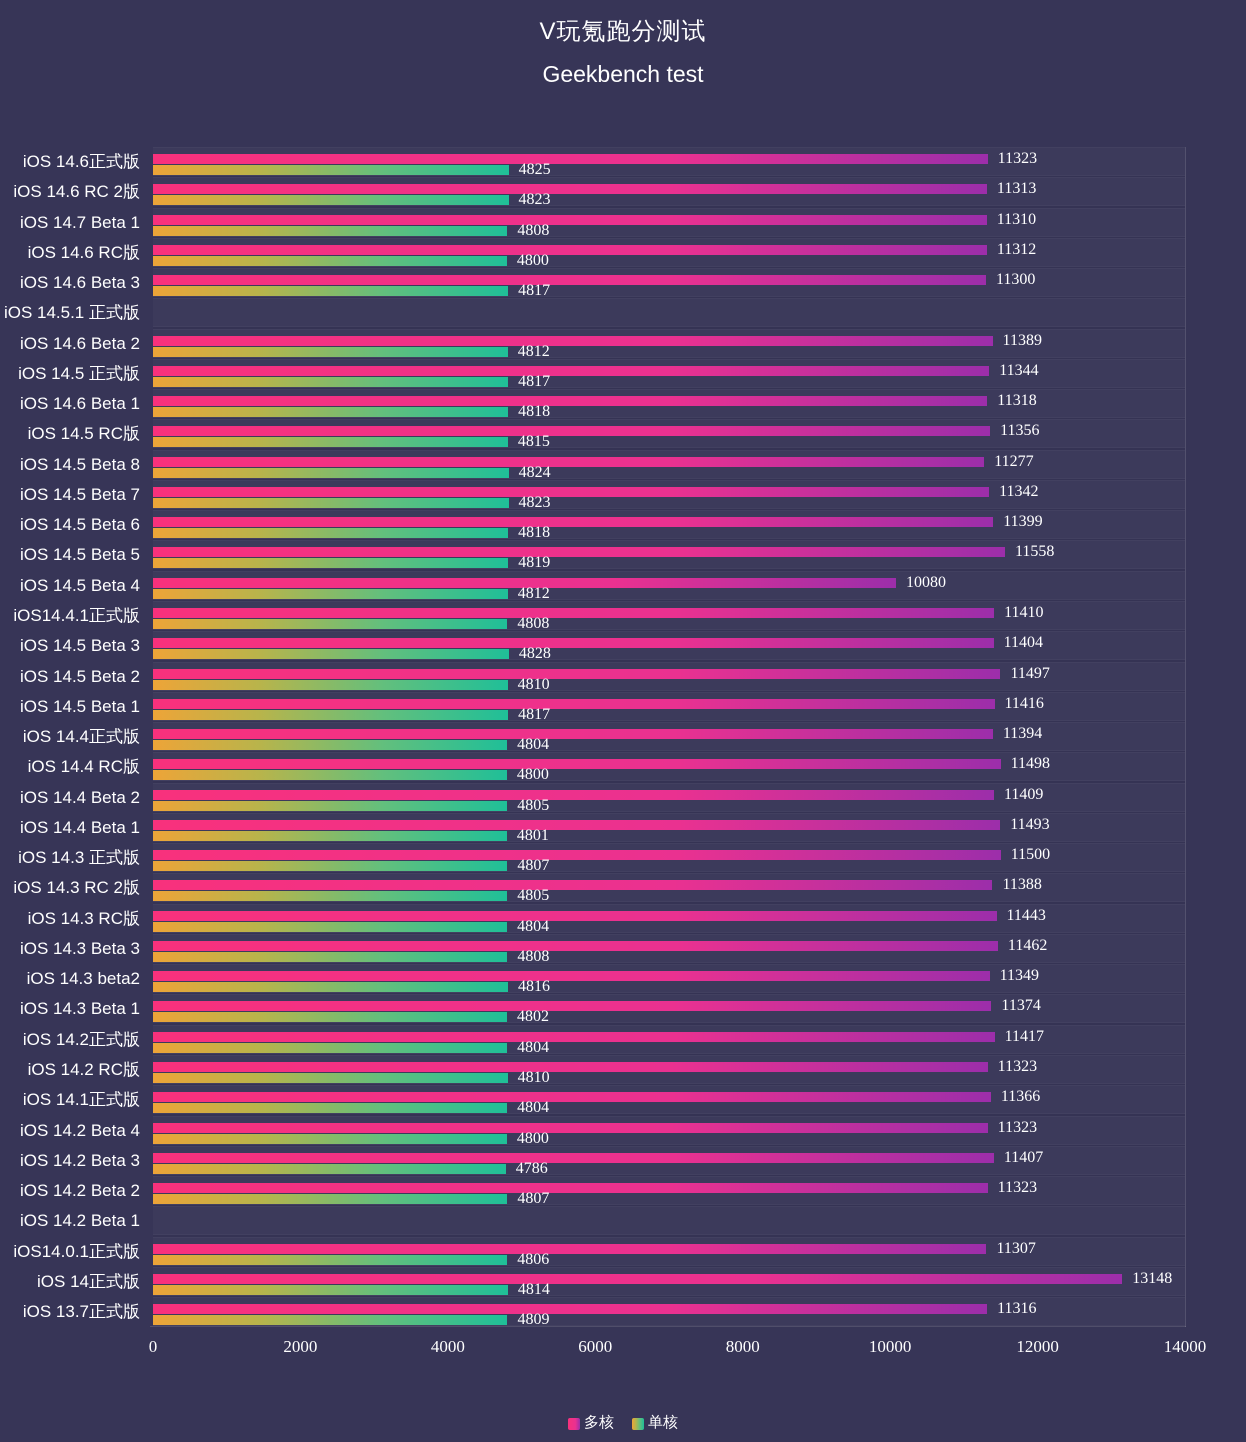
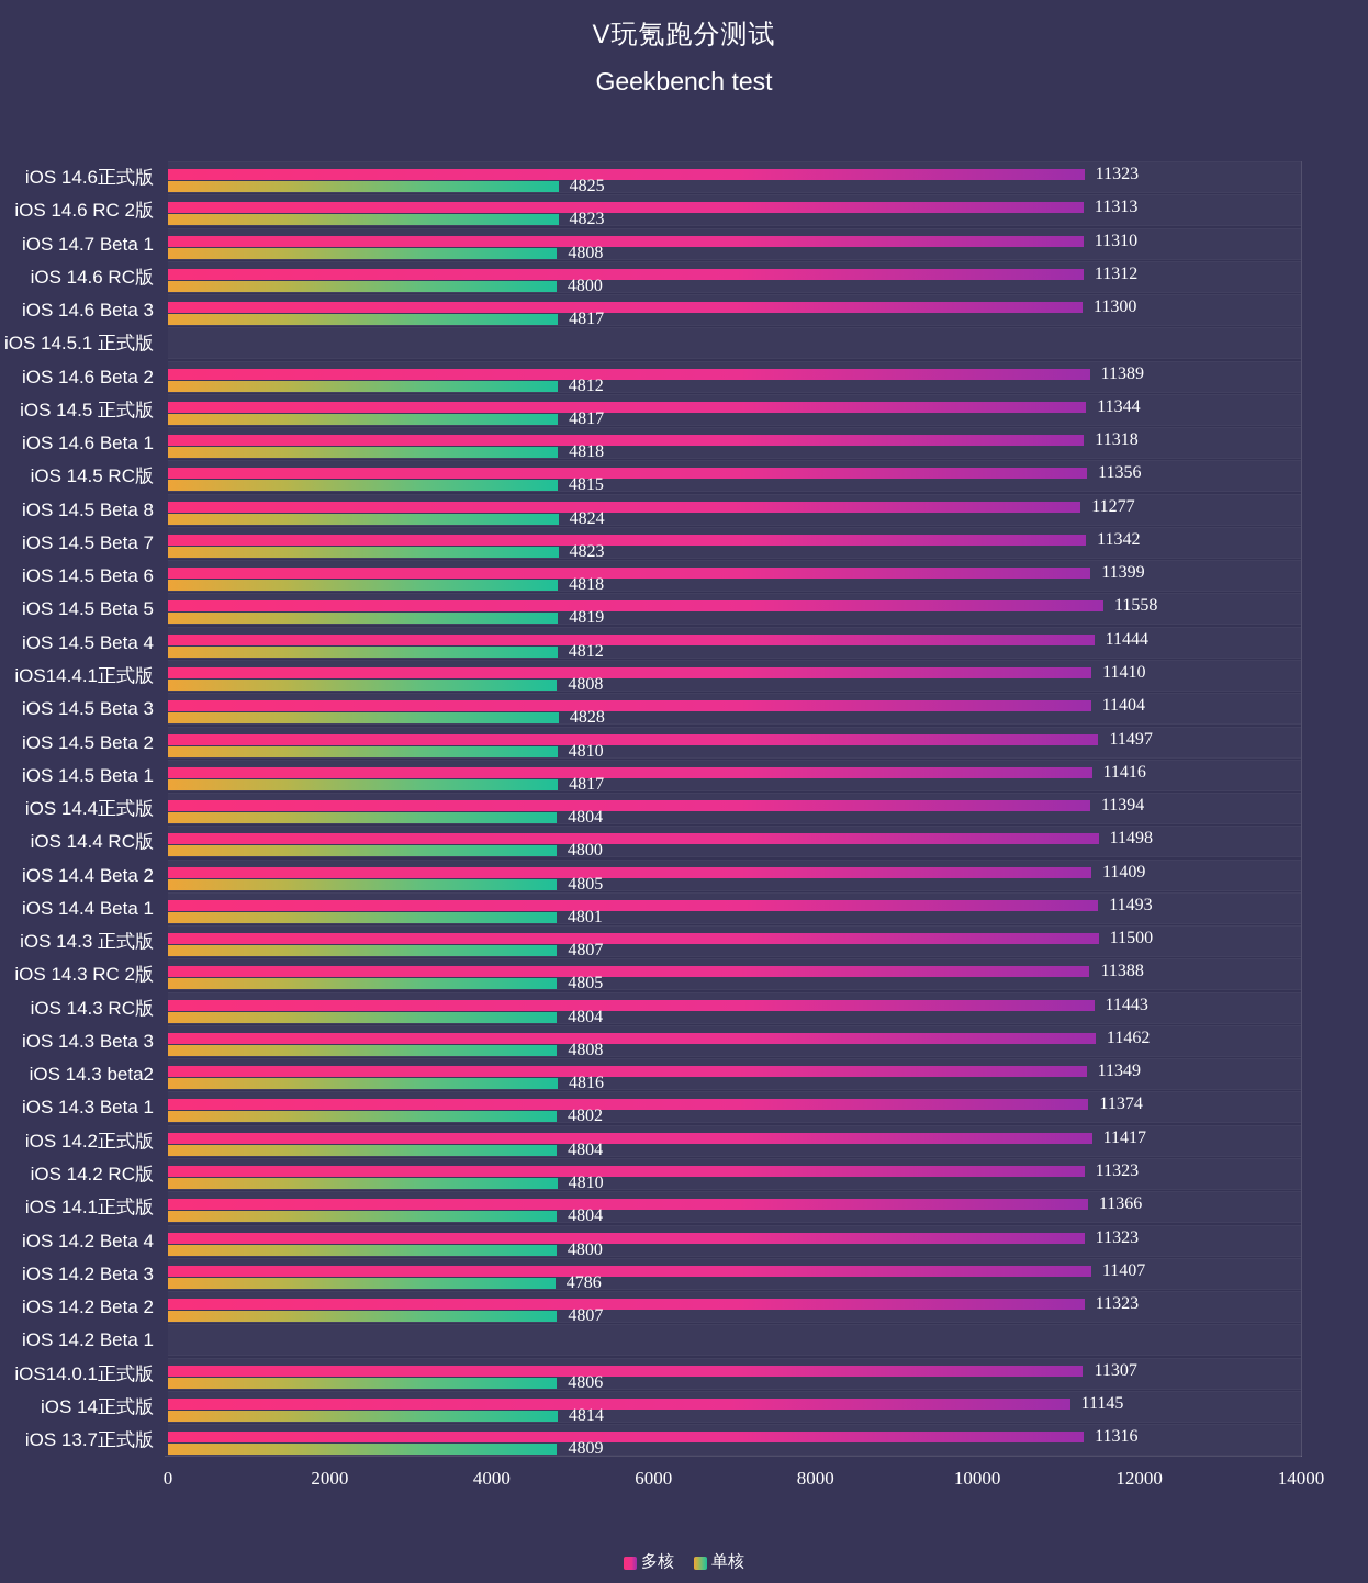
多核/iOS 14.5 Beta 4: 10080 -> 11444
多核/iOS 14正式版: 13148 -> 11145
